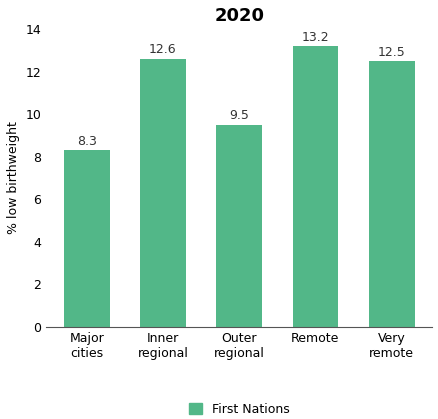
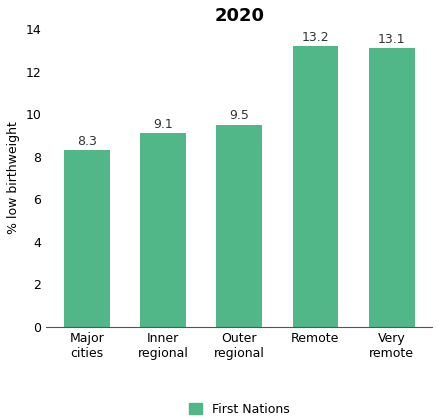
Inner regional: 12.6 -> 9.1
Very remote: 12.5 -> 13.1
